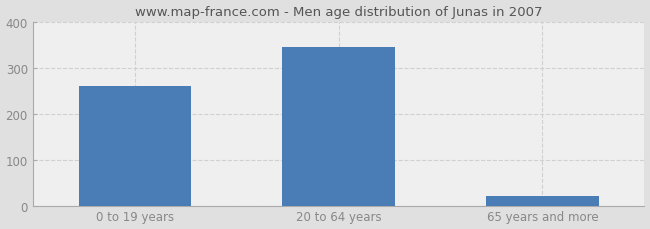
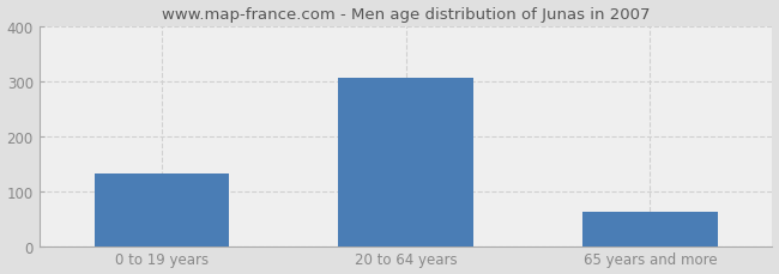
0 to 19 years: 260 -> 132
20 to 64 years: 345 -> 305
65 years and more: 20 -> 63
